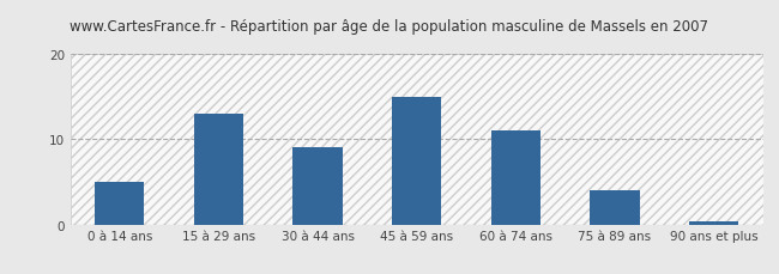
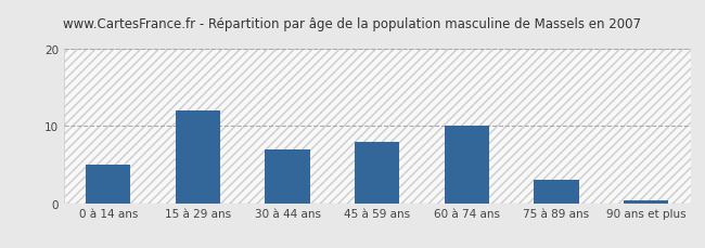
15 à 29 ans: 13.0 -> 12.0
30 à 44 ans: 9.0 -> 7.0
45 à 59 ans: 15.0 -> 8.0
60 à 74 ans: 11.0 -> 10.0
75 à 89 ans: 4.0 -> 3.0
